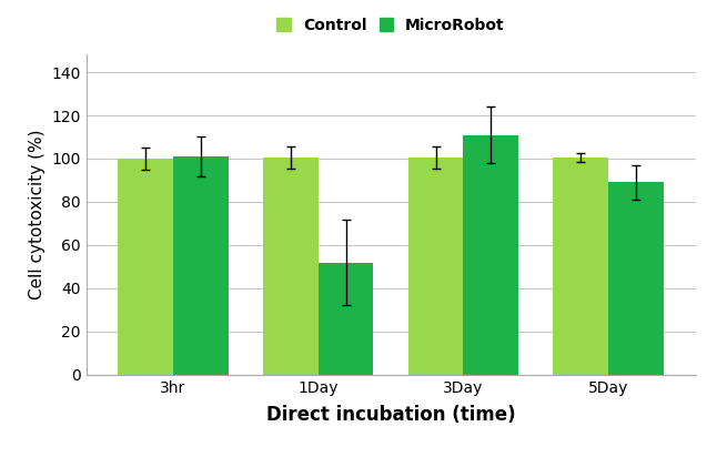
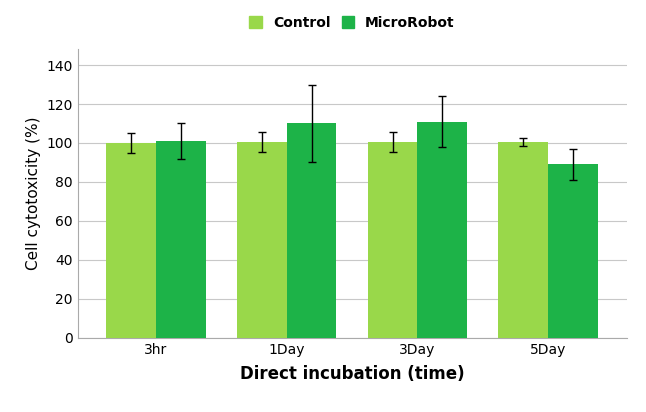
MicroRobot/1Day: 52 -> 110
